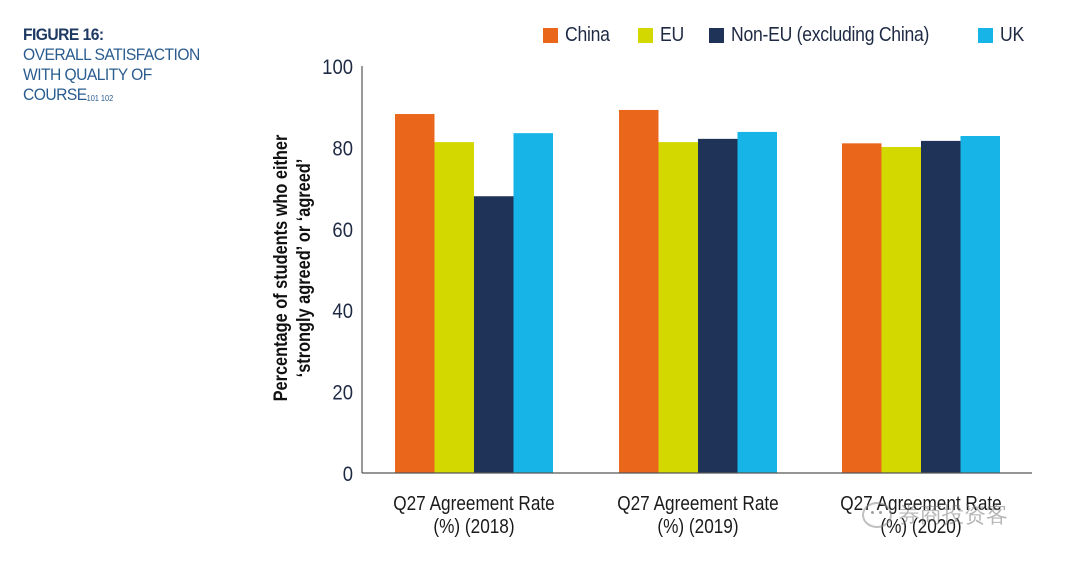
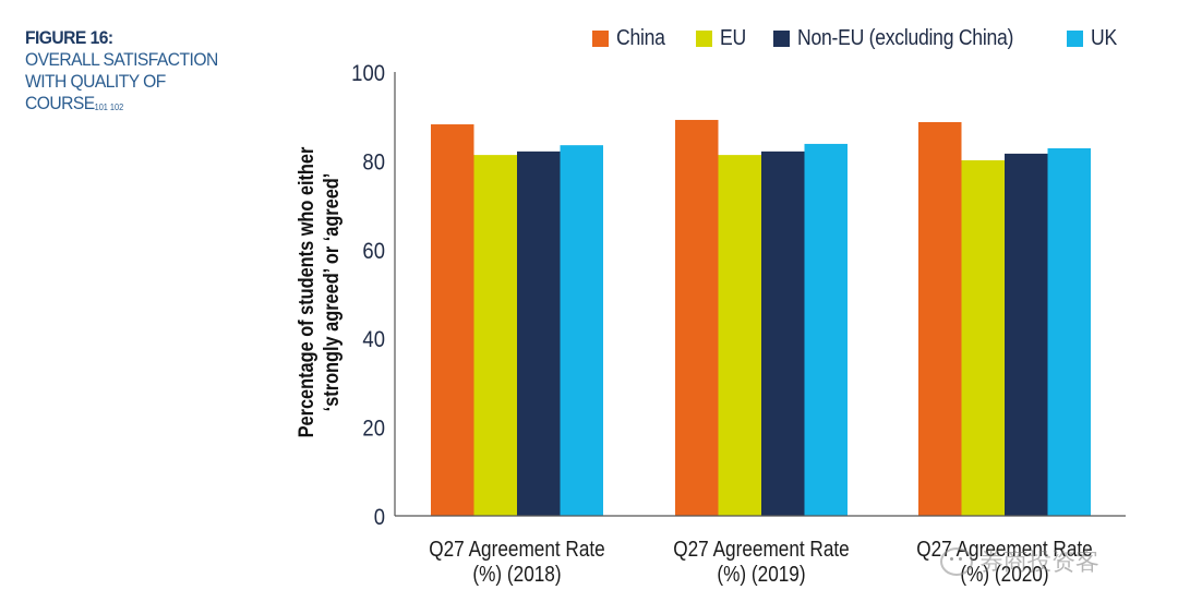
Non-EU (excluding China)/Q27 Agreement Rate (%) (2018): 68 -> 82
China/Q27 Agreement Rate (%) (2020): 81 -> 89
